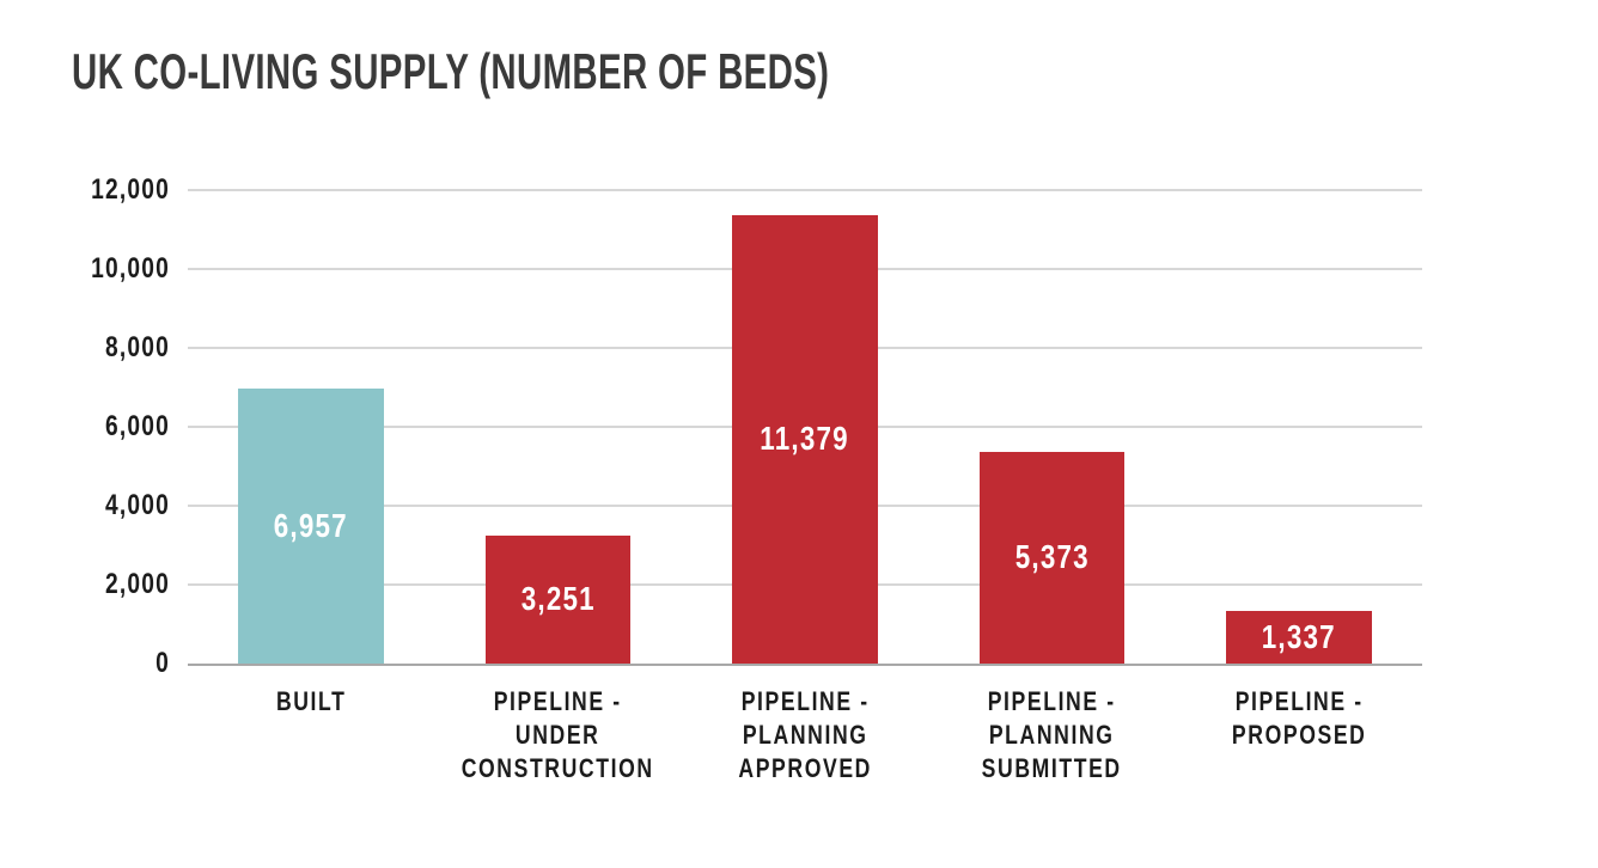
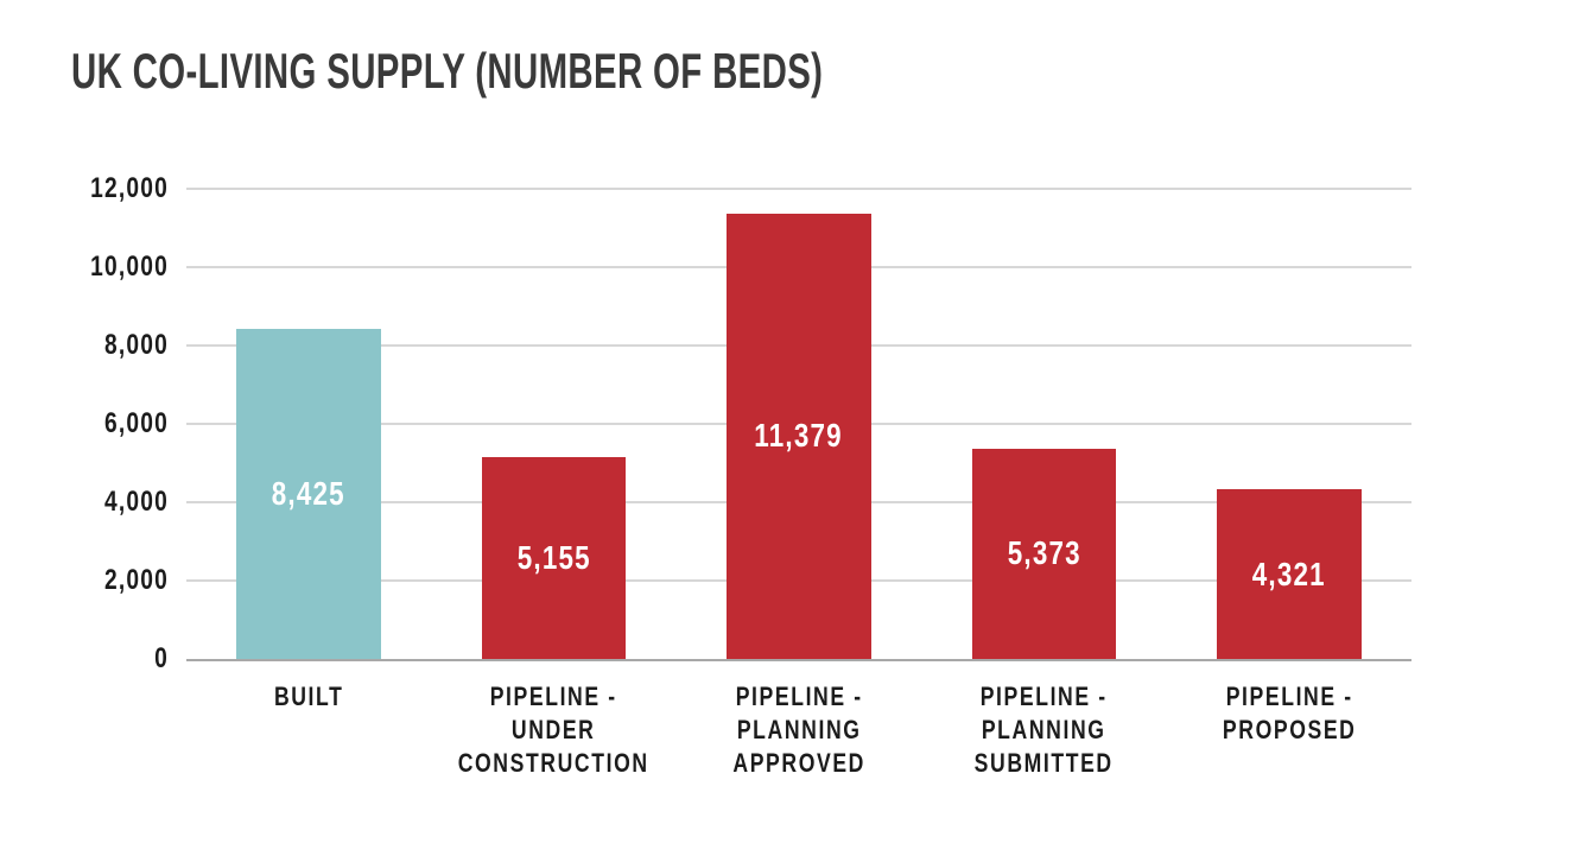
BUILT: 6,957 -> 8,425
PIPELINE - UNDER CONSTRUCTION: 3,251 -> 5,155
PIPELINE - PROPOSED: 1,337 -> 4,321
